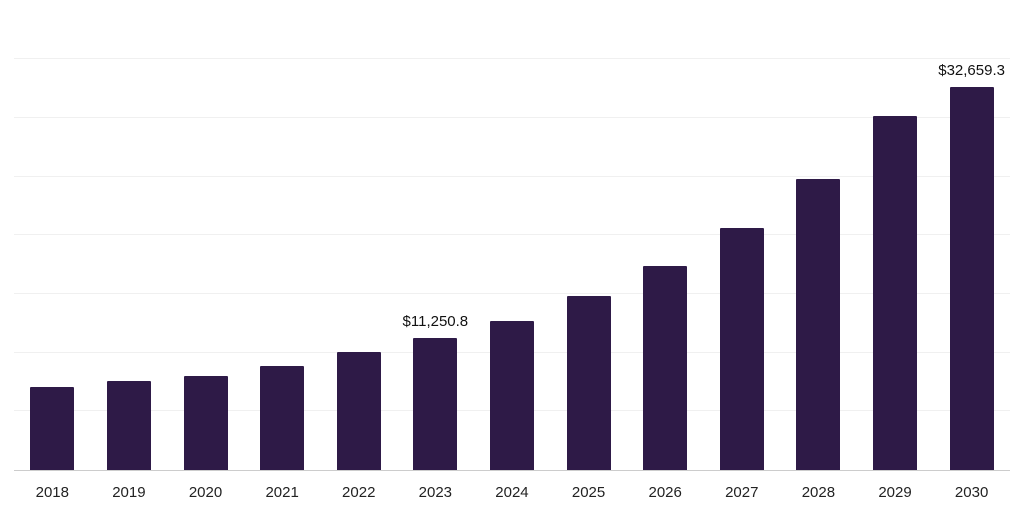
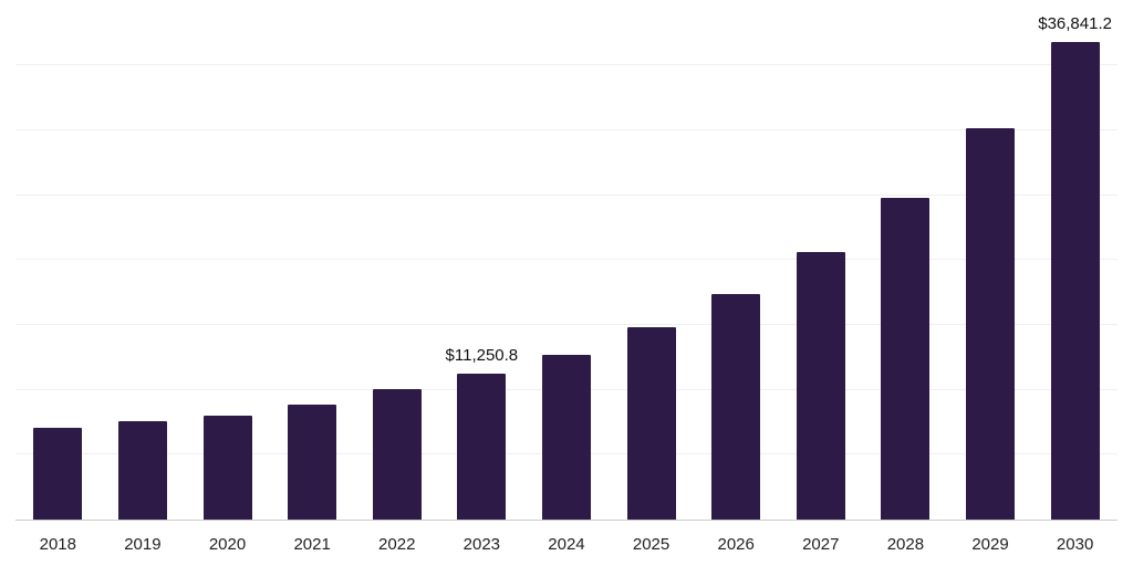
2030: $32,659.3 -> $36,841.2
